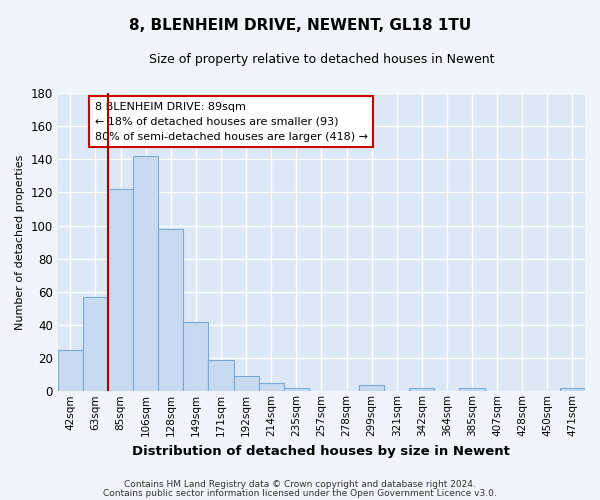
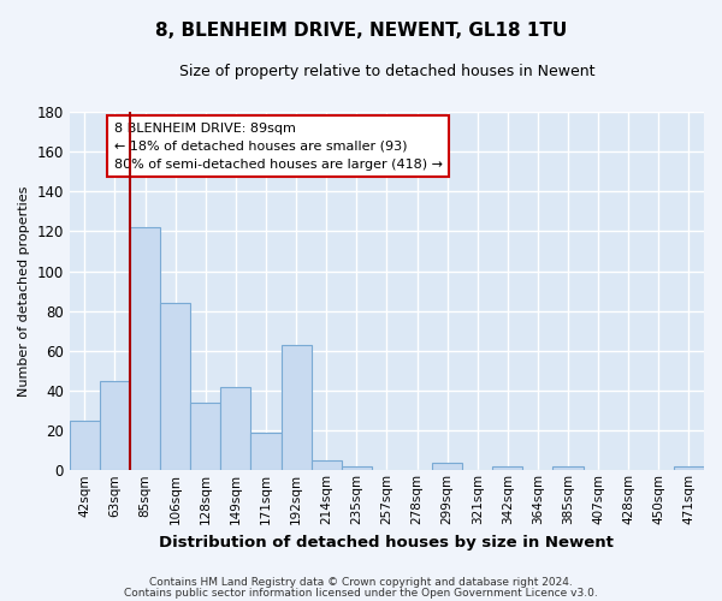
63sqm: 57 -> 45
106sqm: 142 -> 84
128sqm: 98 -> 34
192sqm: 9 -> 63
